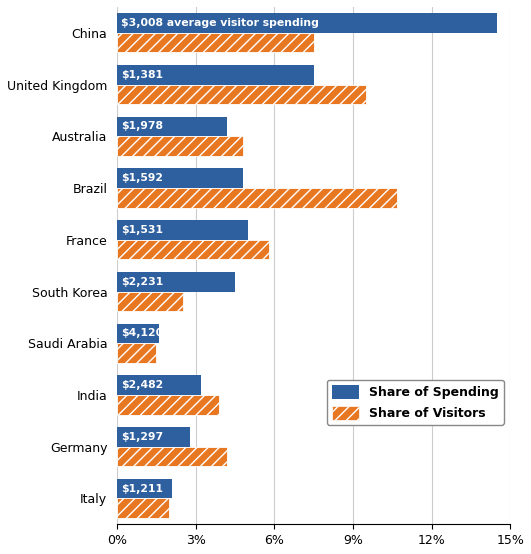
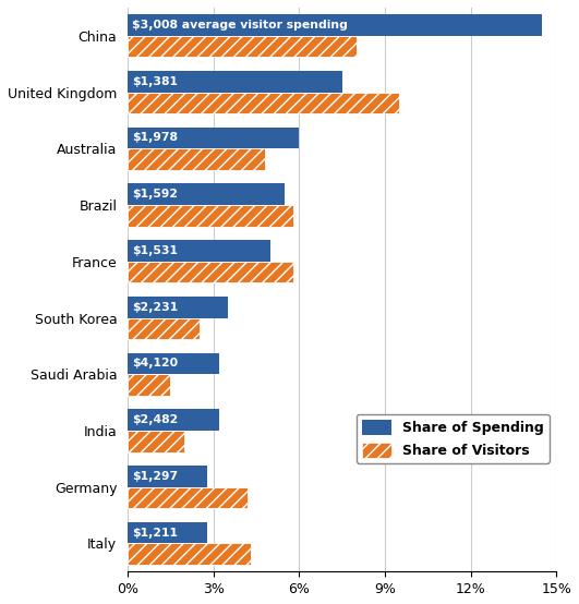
Share of Visitors/China: 7.5% -> 8.0%
Share of Spending/Australia: 4.2% -> 6.0%
Share of Spending/Brazil: 4.8% -> 5.5%
Share of Visitors/Brazil: 10.7% -> 5.8%
Share of Spending/South Korea: 4.5% -> 3.5%
Share of Spending/Saudi Arabia: 1.6% -> 3.2%
Share of Visitors/India: 3.9% -> 2.0%
Share of Spending/Italy: 2.1% -> 2.8%
Share of Visitors/Italy: 2.0% -> 4.3%
